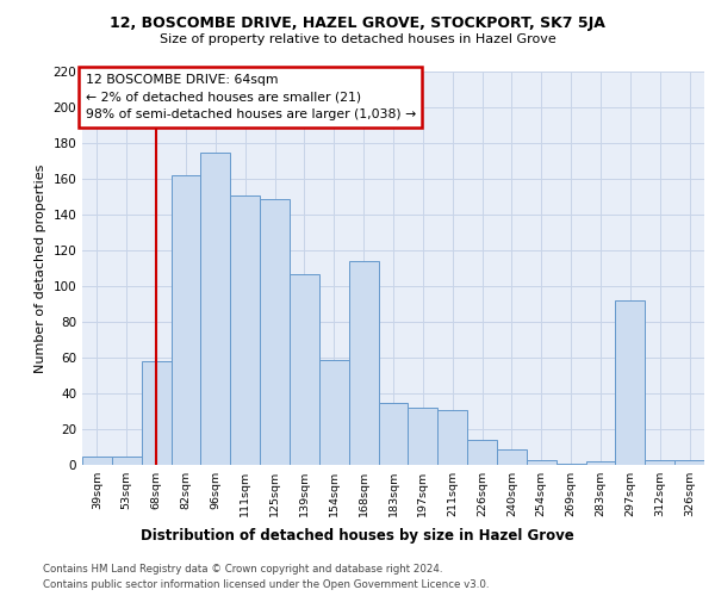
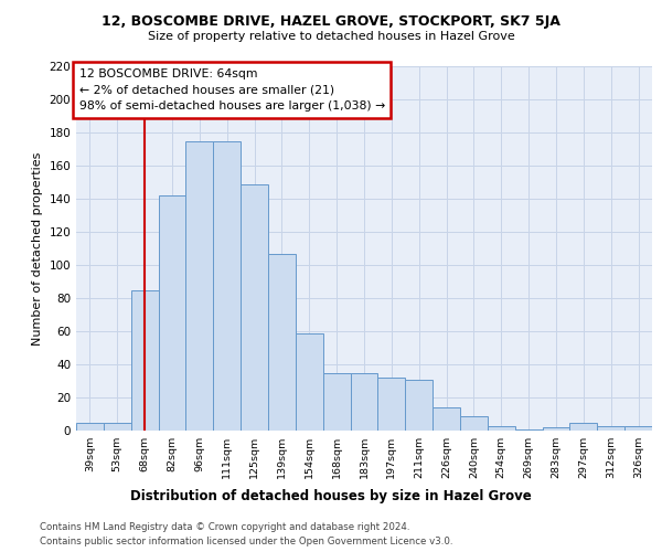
68sqm: 58 -> 85
82sqm: 162 -> 142
111sqm: 151 -> 175
168sqm: 114 -> 35
297sqm: 92 -> 5
